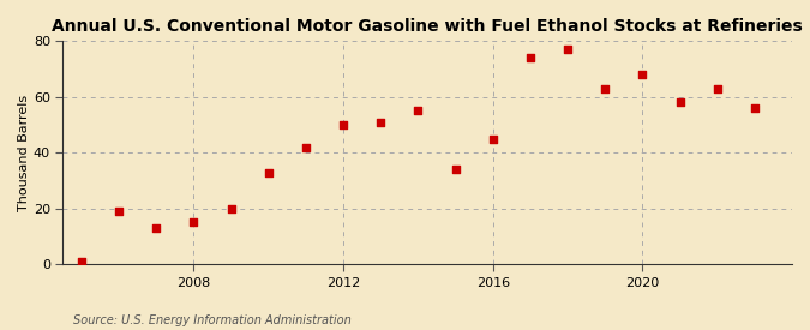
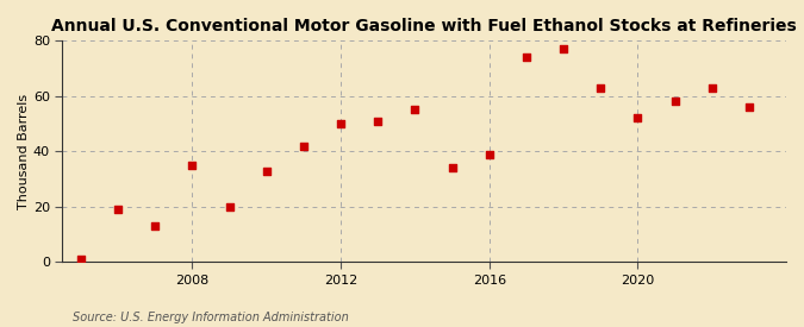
2008: 15 -> 35
2016: 45 -> 39
2020: 68 -> 52
